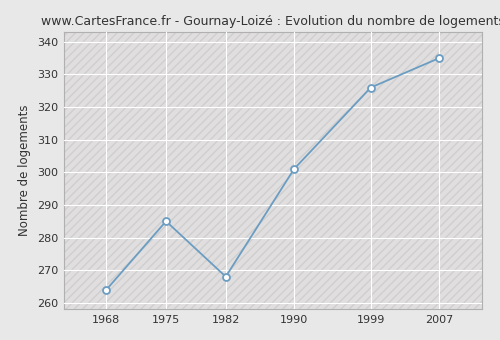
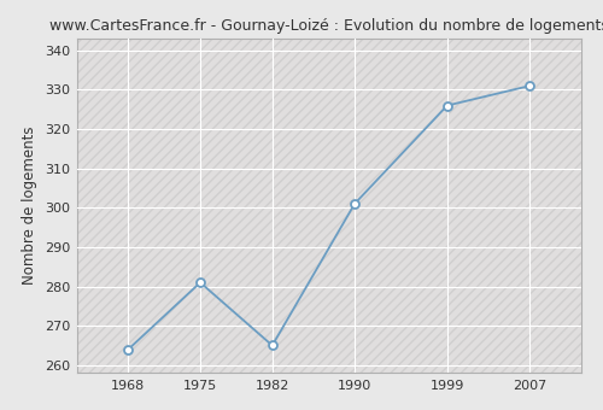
1975: 285 -> 281
1982: 268 -> 265
2007: 335 -> 331
